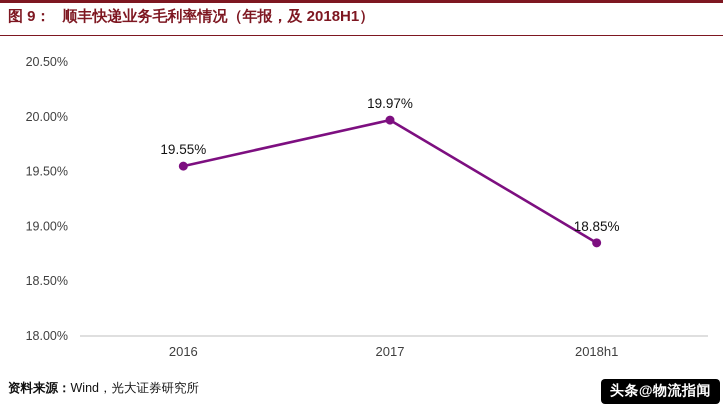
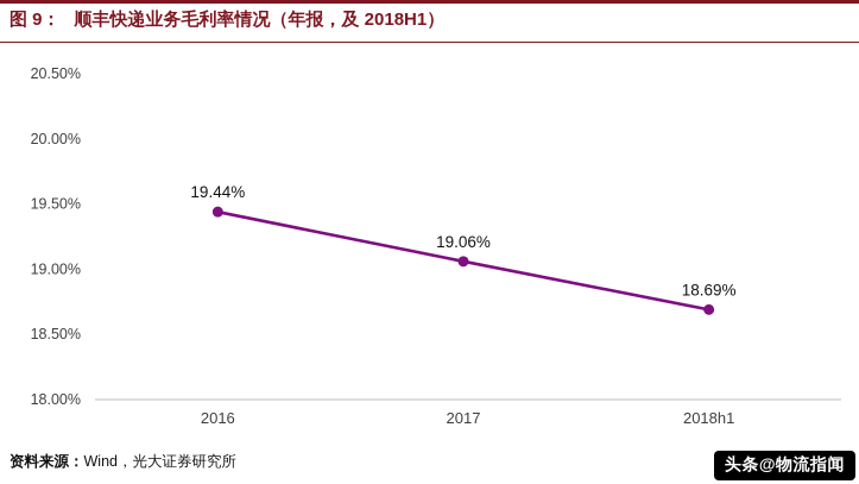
2016: 19.55% -> 19.44%
2017: 19.97% -> 19.06%
2018h1: 18.85% -> 18.69%
